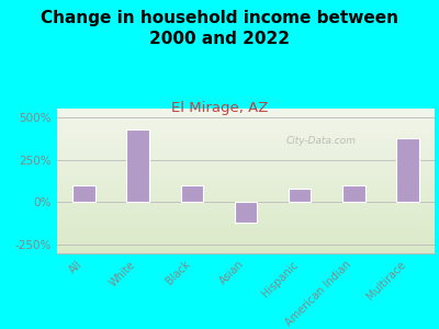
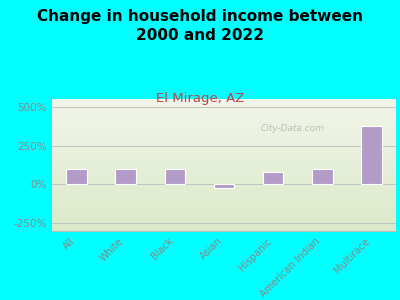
White: 430% -> 100%
Asian: -120% -> -20%
